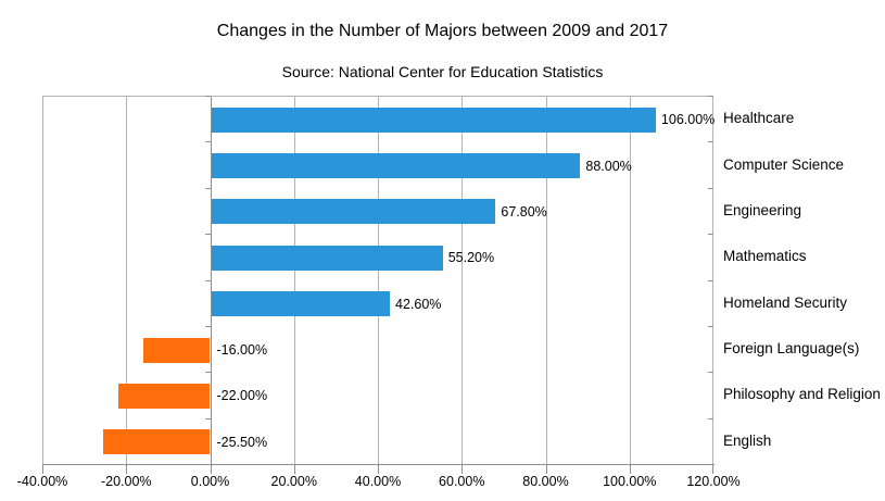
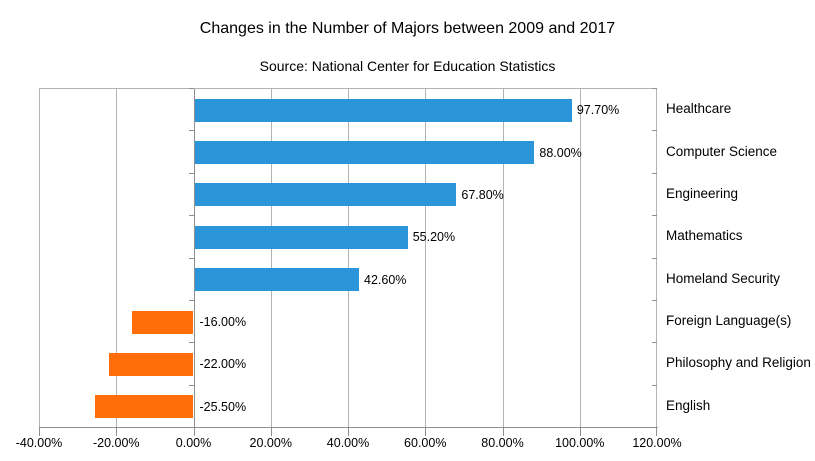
Healthcare: 106.00% -> 97.70%
